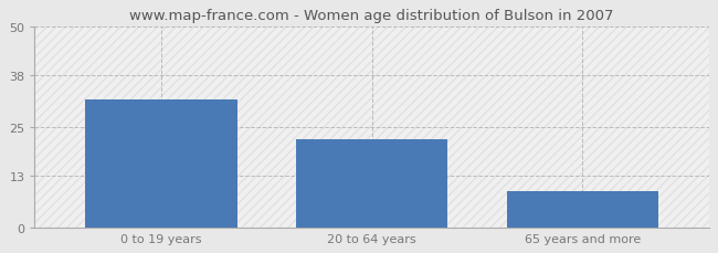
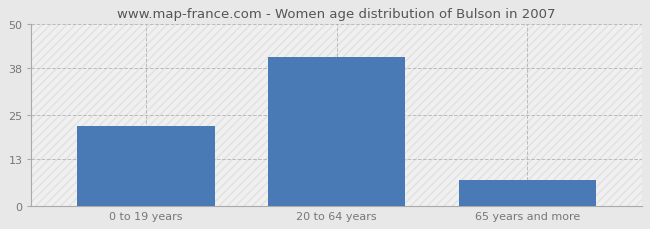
0 to 19 years: 32 -> 22
20 to 64 years: 22 -> 41
65 years and more: 9 -> 7
